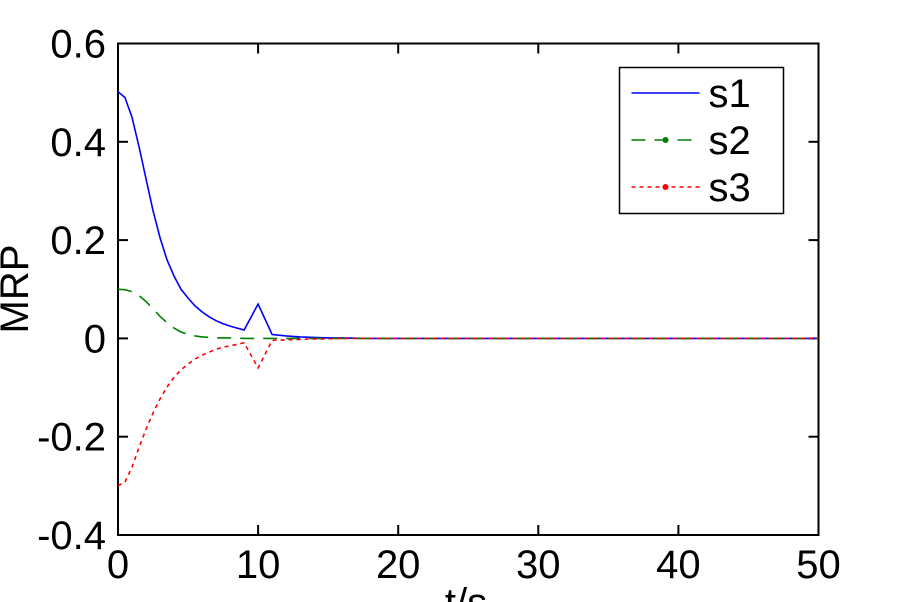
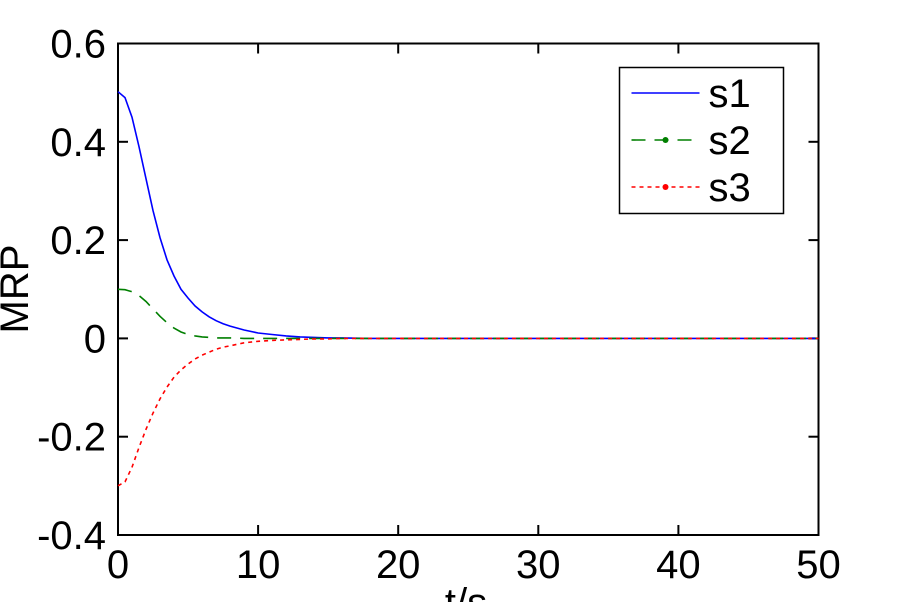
s1/10: 0.07 -> 0.01
s3/10: -0.06 -> -0.01
